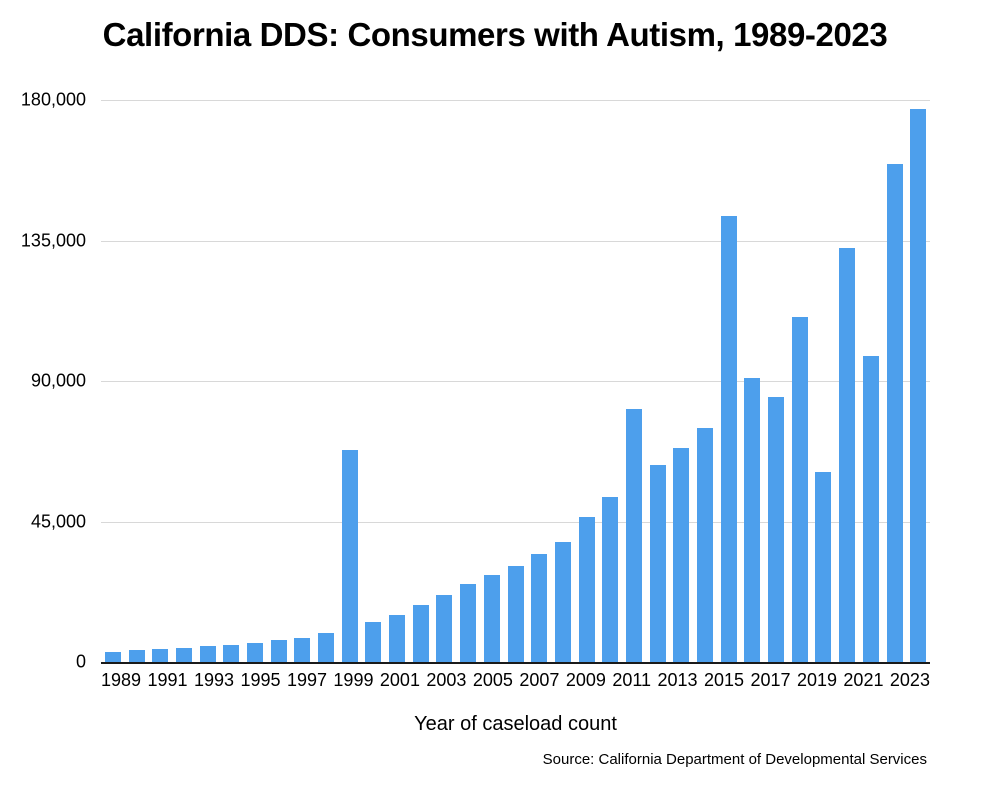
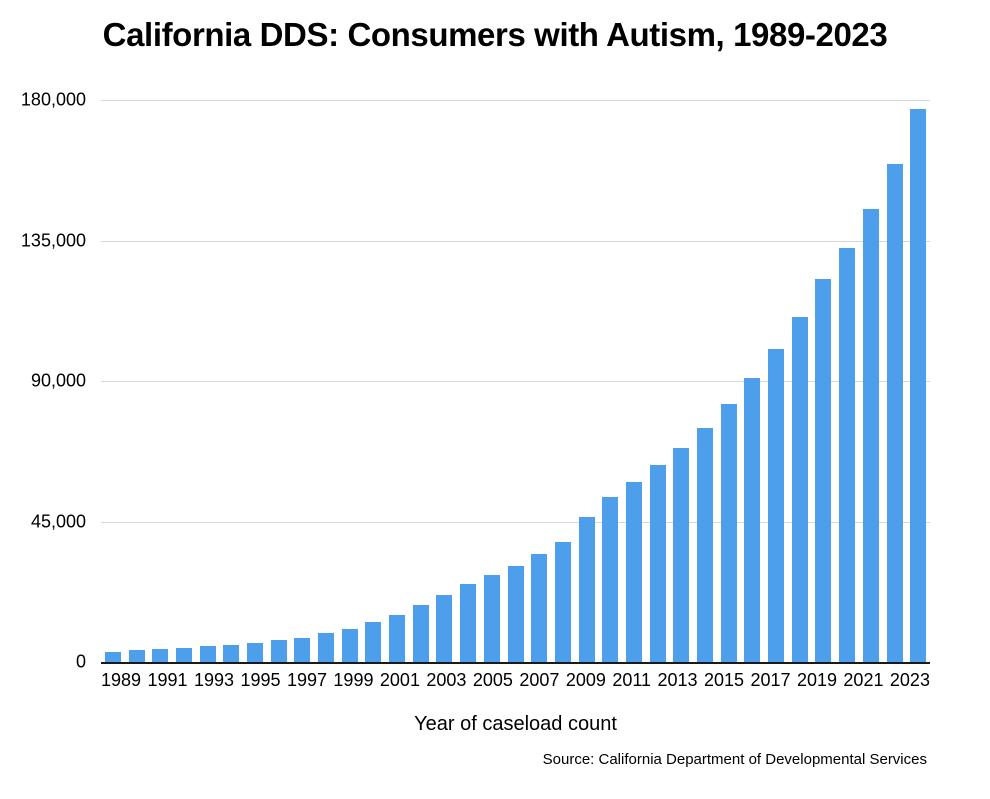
1999: 68000 -> 11000
2011: 81000 -> 58000
2015: 143000 -> 83000
2017: 85000 -> 100000
2019: 61000 -> 123000
2021: 98000 -> 145000
